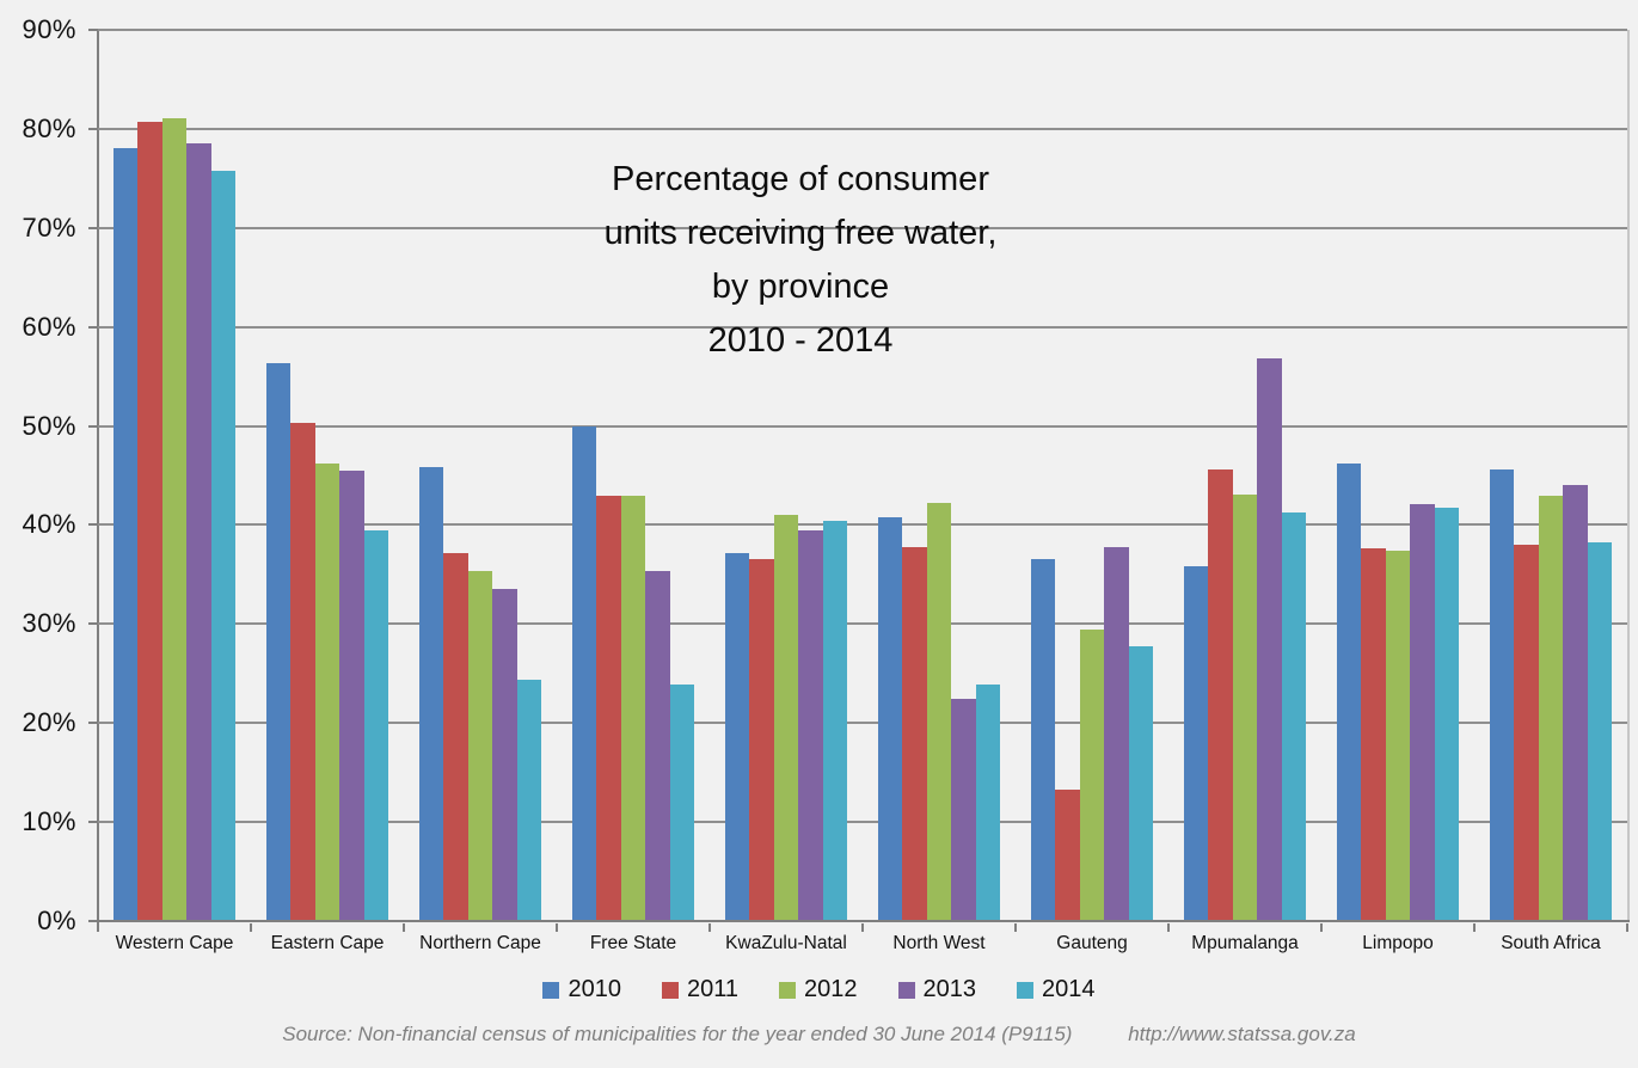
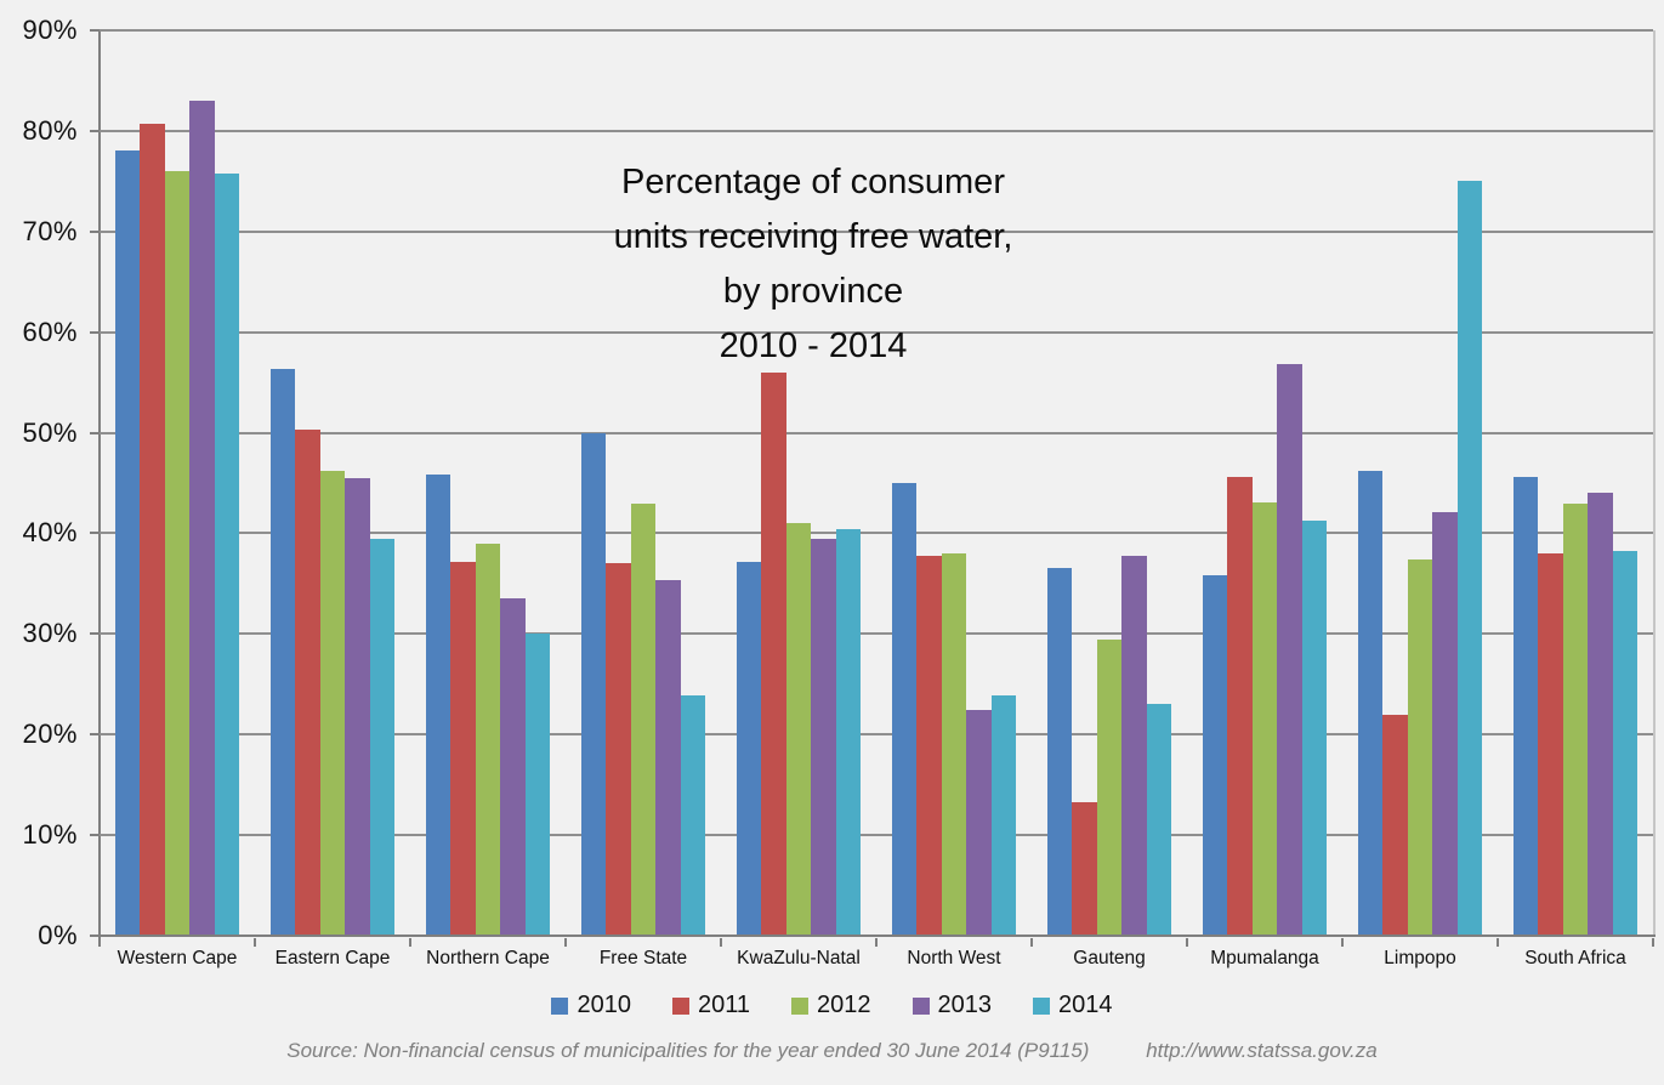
2012/Western Cape: 81% -> 76%
2013/Western Cape: 79% -> 83%
2012/Northern Cape: 35% -> 39%
2014/Northern Cape: 24% -> 30%
2011/Free State: 43% -> 37%
2011/KwaZulu-Natal: 36% -> 56%
2010/North West: 41% -> 45%
2012/North West: 42% -> 38%
2014/Gauteng: 28% -> 23%
2011/Limpopo: 38% -> 22%
2014/Limpopo: 42% -> 75%
